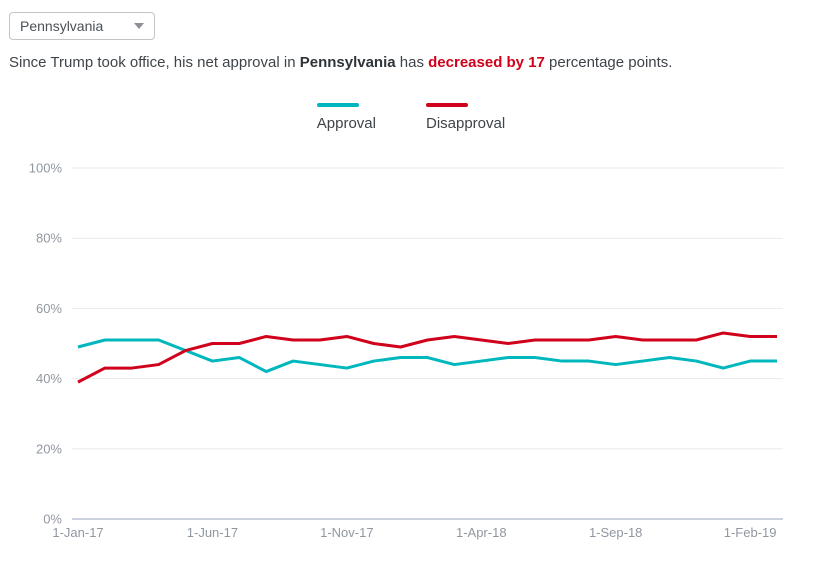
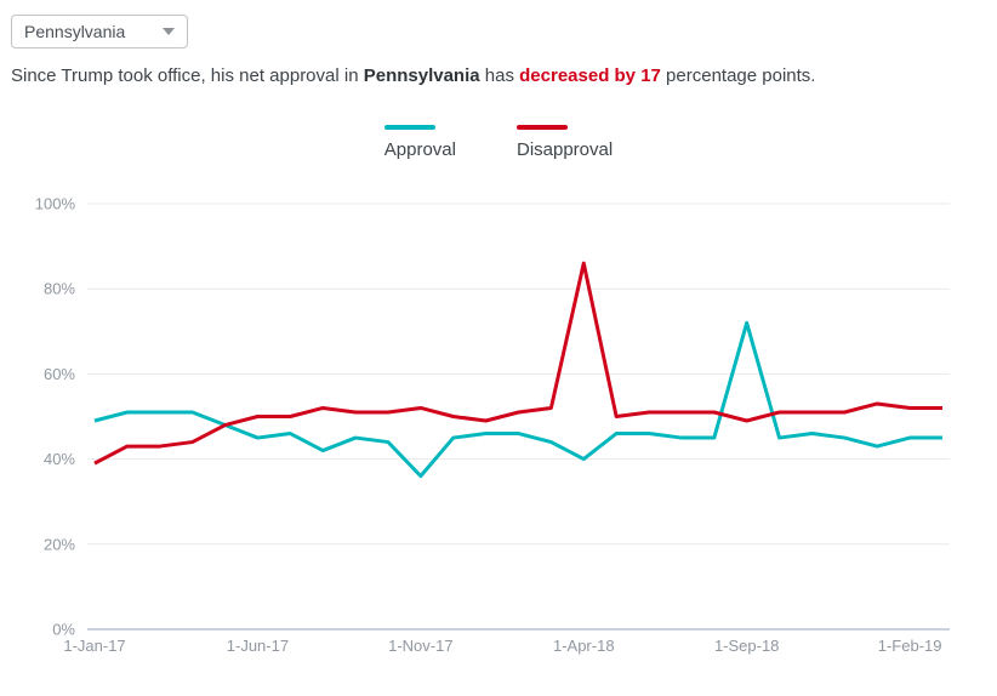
Approval/1-Nov-17: 43% -> 36%
Approval/1-Apr-18: 45% -> 40%
Disapproval/1-Apr-18: 51% -> 86%
Approval/1-Sep-18: 44% -> 72%
Disapproval/1-Sep-18: 52% -> 49%
